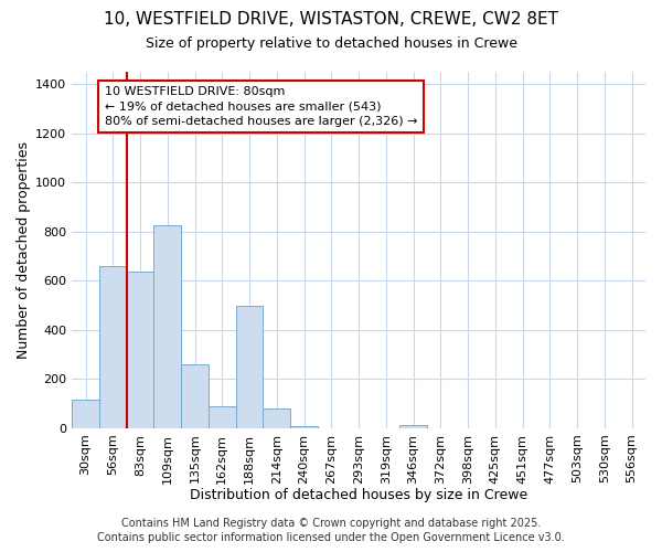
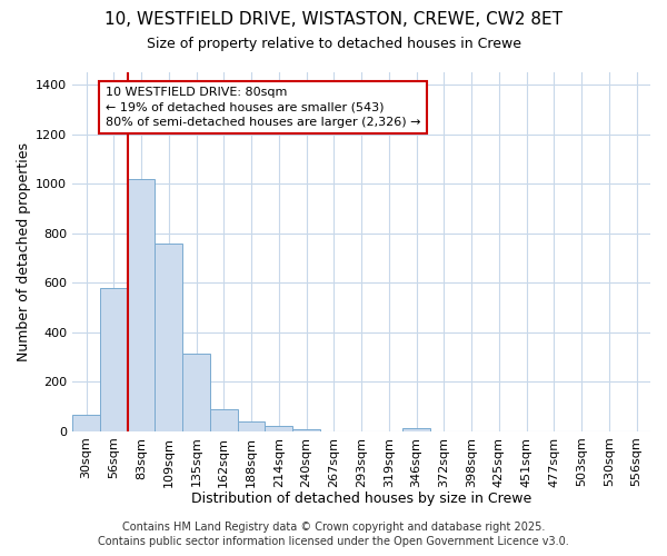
30sqm: 115 -> 65
56sqm: 660 -> 580
83sqm: 635 -> 1020
109sqm: 825 -> 760
135sqm: 260 -> 315
188sqm: 500 -> 40
214sqm: 80 -> 20
